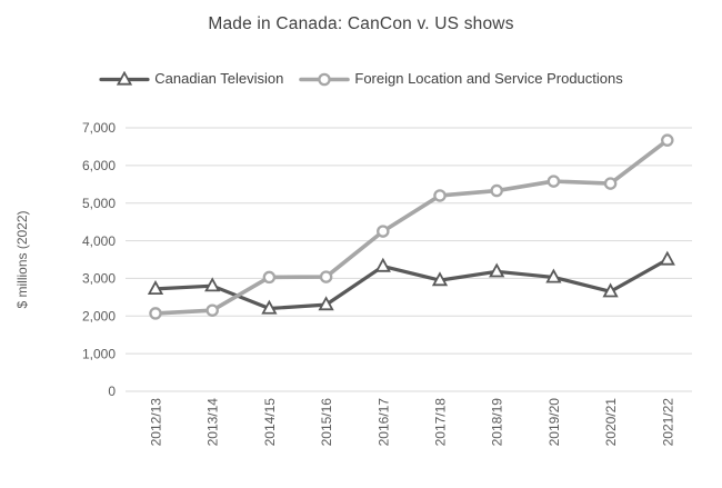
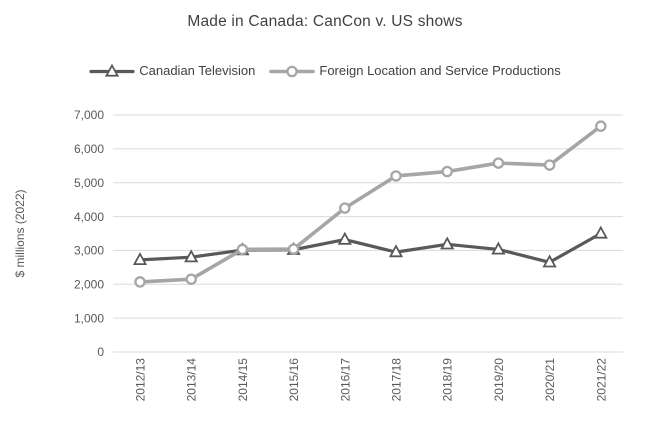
Canadian Television/2014/15: 2200 -> 3000
Canadian Television/2015/16: 2300 -> 3000
